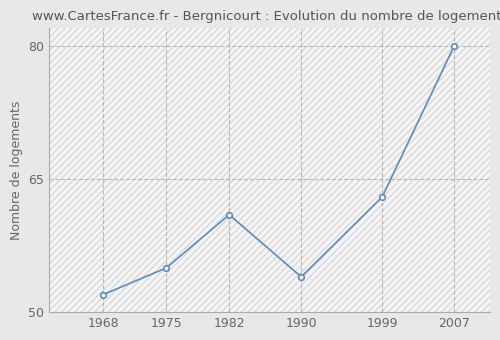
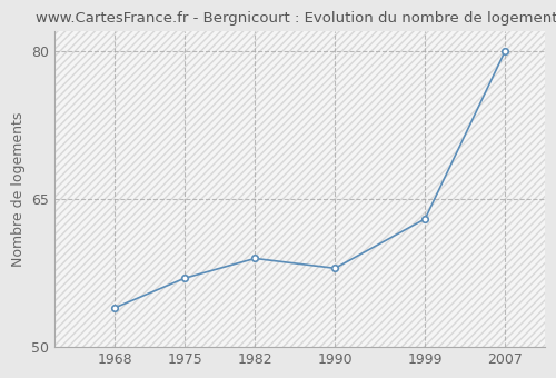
1968: 52 -> 54
1975: 55 -> 57
1982: 61 -> 59
1990: 54 -> 58
